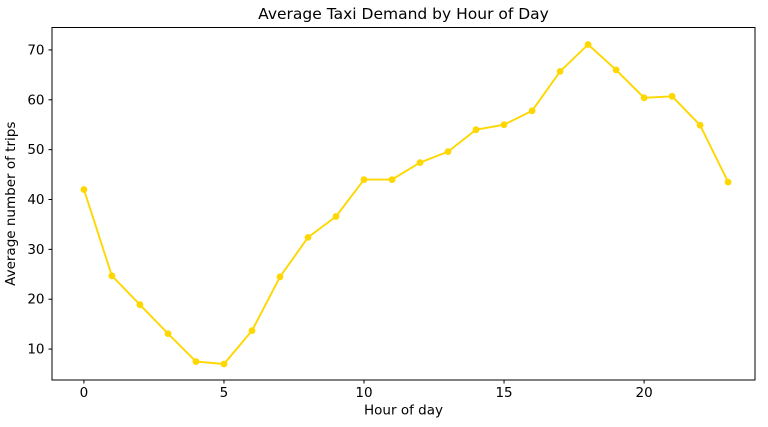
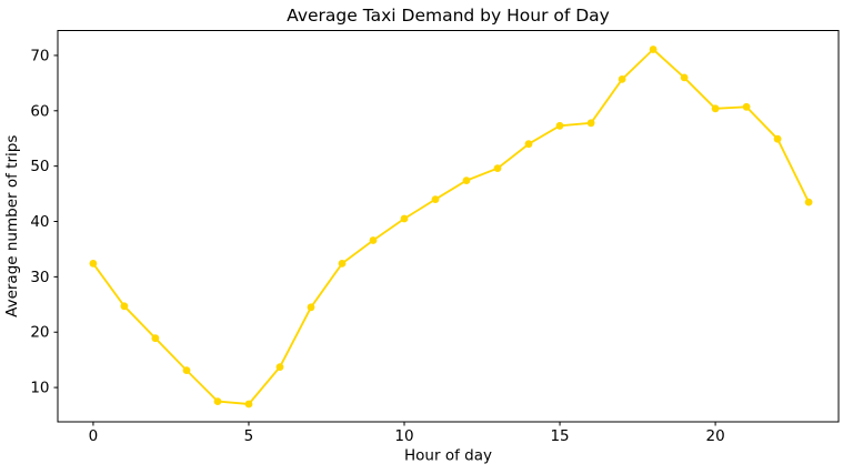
0: 42 -> 32
10: 44 -> 40
15: 55 -> 57
